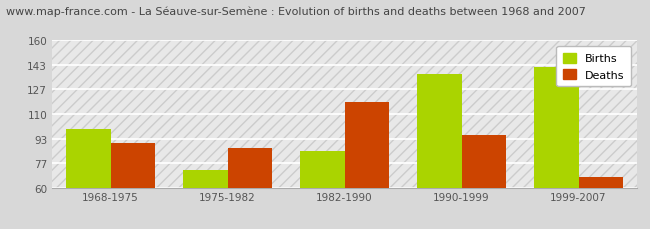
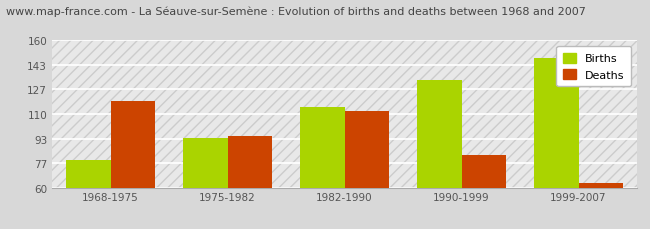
Births/1968-1975: 100 -> 79
Deaths/1968-1975: 90 -> 119
Births/1975-1982: 72 -> 94
Deaths/1975-1982: 87 -> 95
Births/1982-1990: 85 -> 115
Deaths/1982-1990: 118 -> 112
Births/1990-1999: 137 -> 133
Deaths/1990-1999: 96 -> 82
Births/1999-2007: 142 -> 148
Deaths/1999-2007: 67 -> 63
